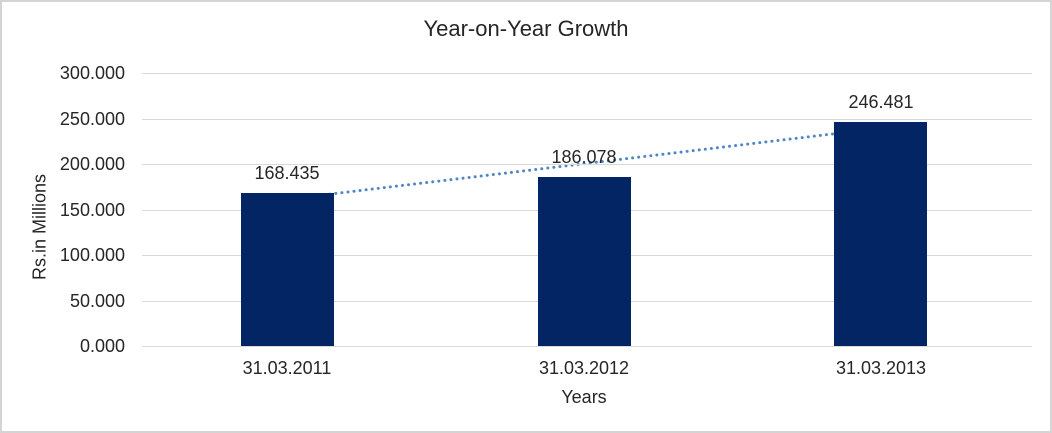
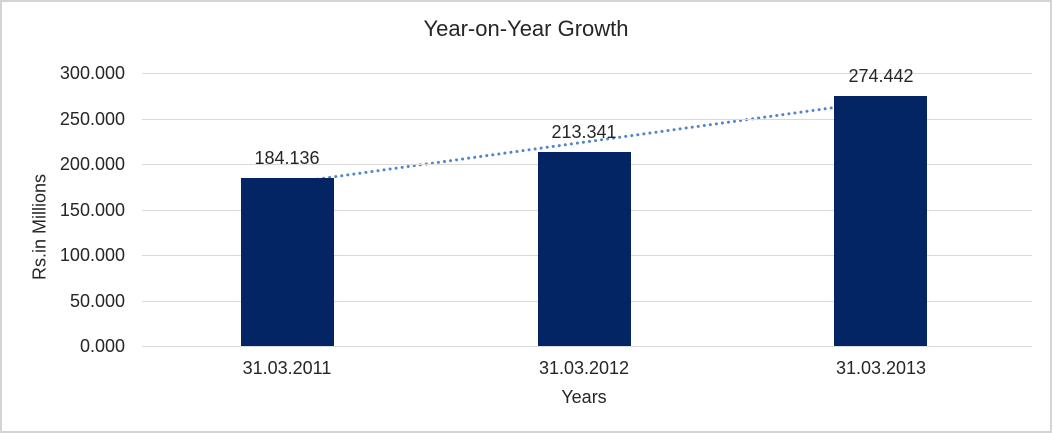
31.03.2011: 168.435 -> 184.136
31.03.2012: 186.078 -> 213.341
31.03.2013: 246.481 -> 274.442
